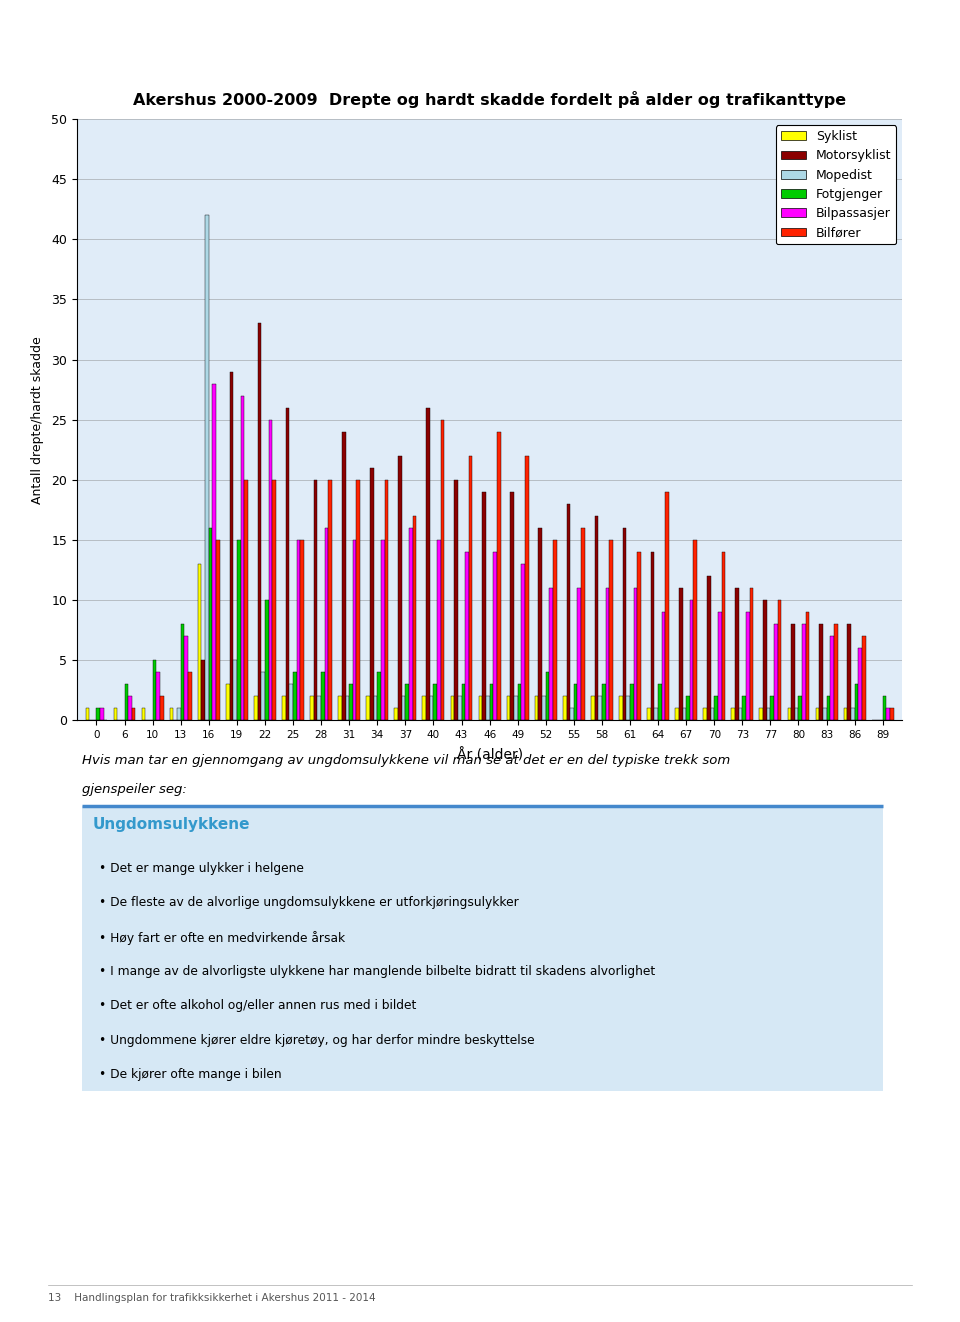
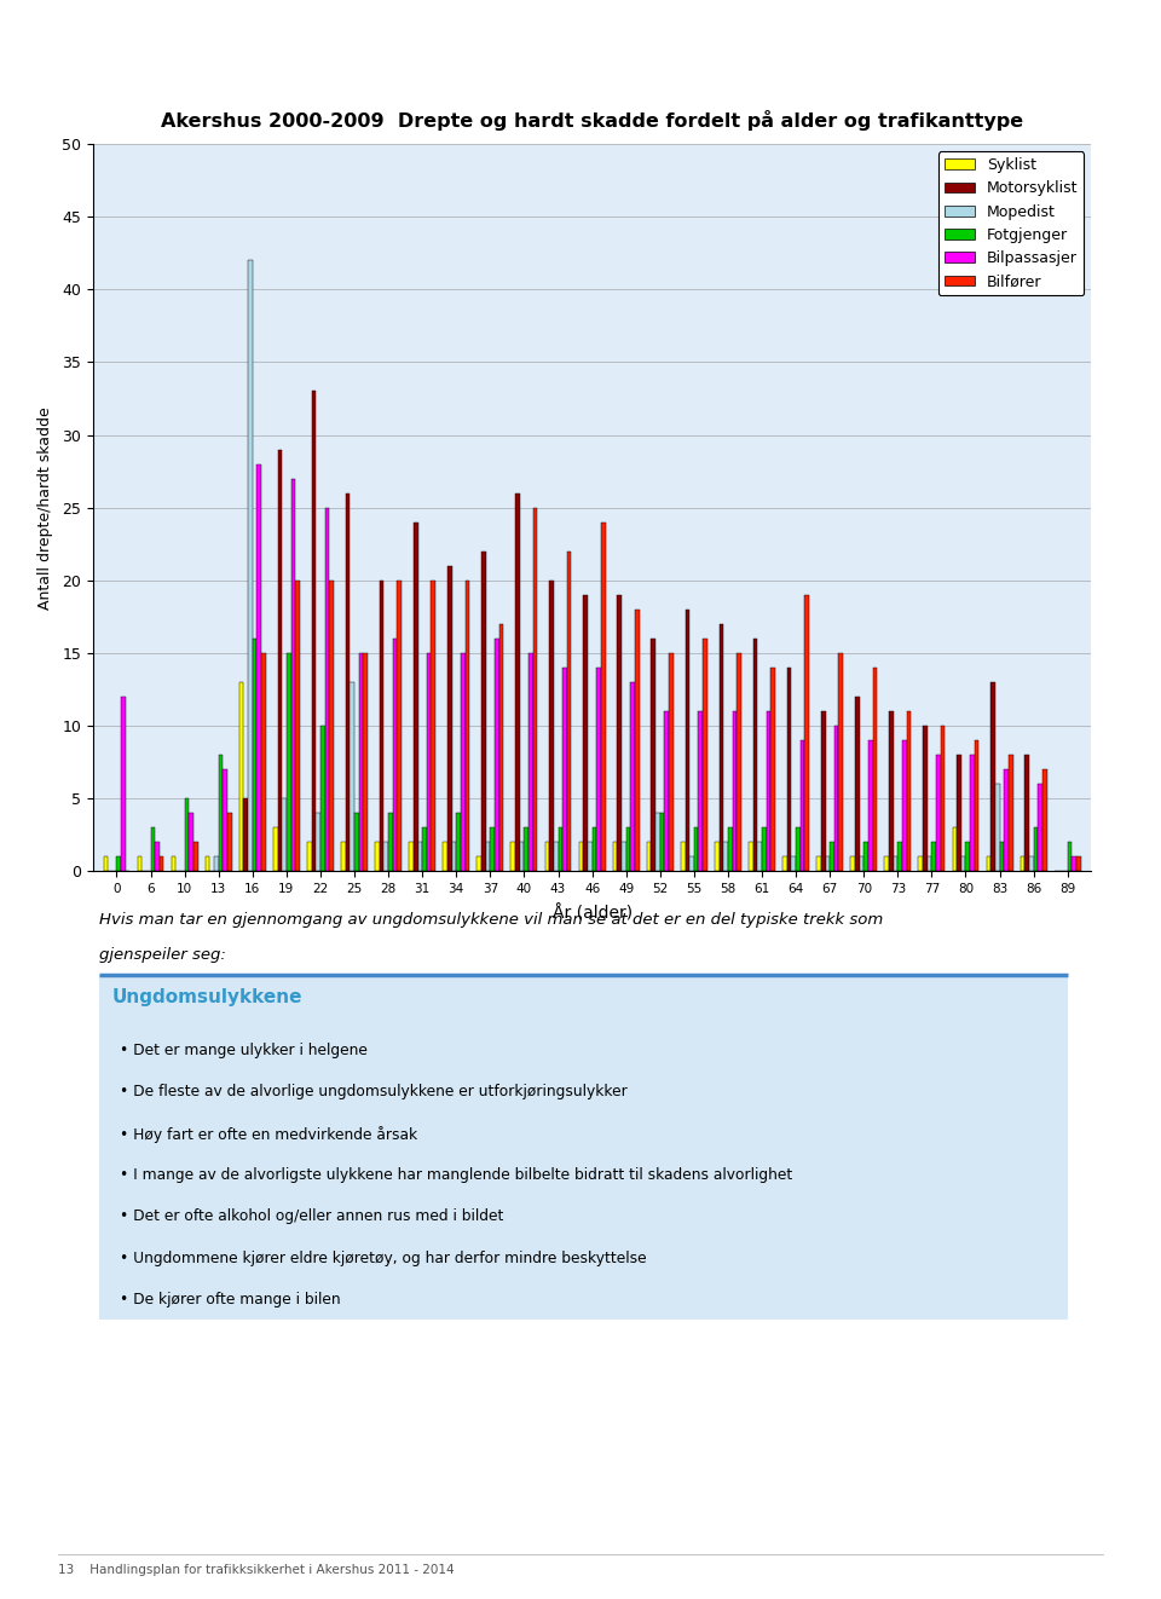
Bilpassasjer/0: 1 -> 12
Mopedist/25: 3 -> 13
Bilfører/49: 22 -> 18
Mopedist/52: 2 -> 4
Syklist/80: 1 -> 3
Motorsyklist/83: 8 -> 13
Mopedist/83: 1 -> 6
